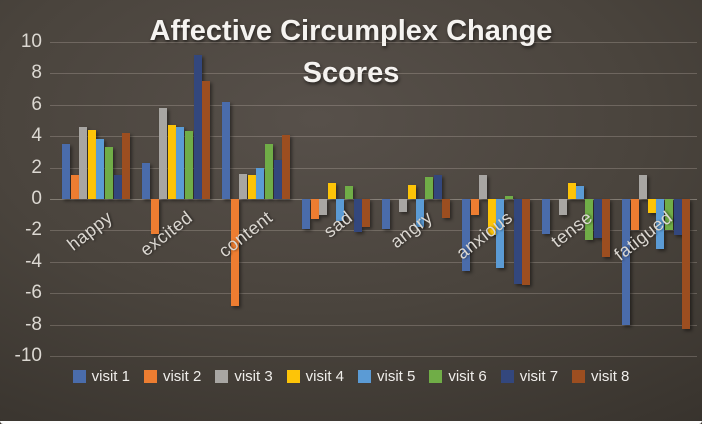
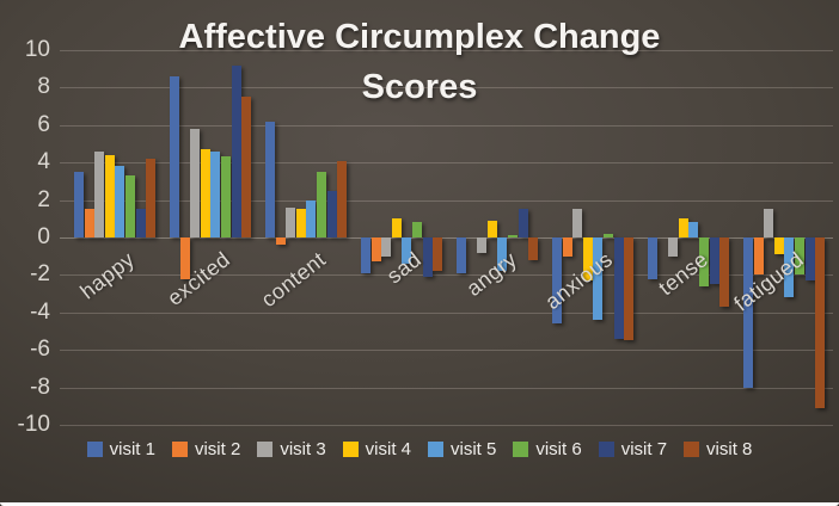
visit 1/excited: 2.3 -> 8.6
visit 2/content: -6.8 -> -0.4
visit 6/angry: 1.4 -> 0.1
visit 8/fatigued: -8.3 -> -9.1
